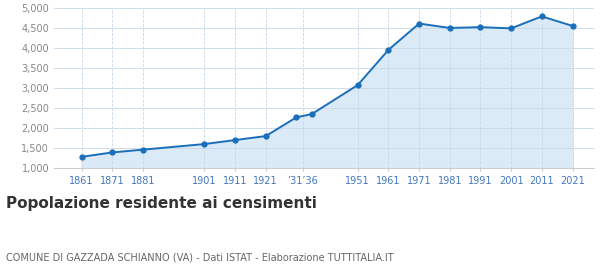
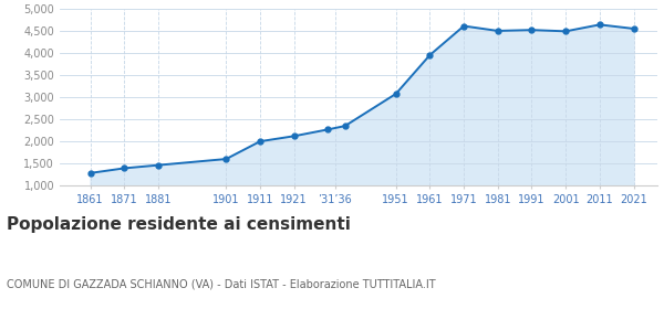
1911: 1,700 -> 2,000
1921: 1,800 -> 2,120
2011: 4,800 -> 4,650
